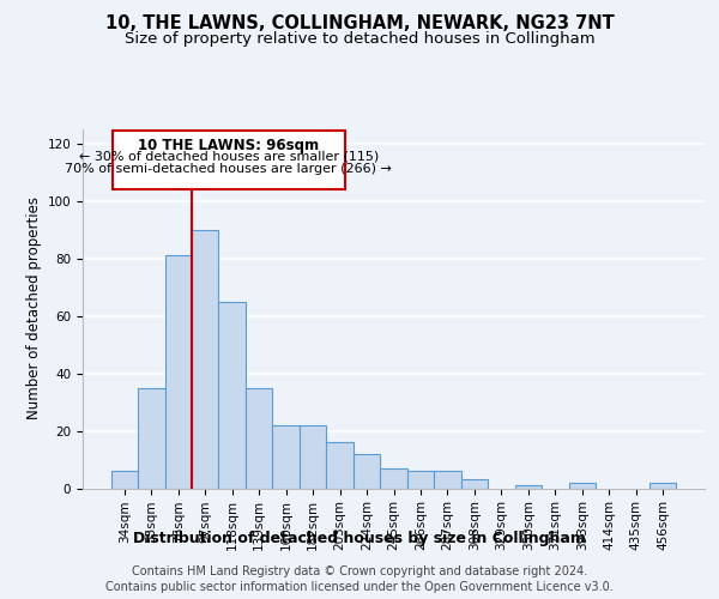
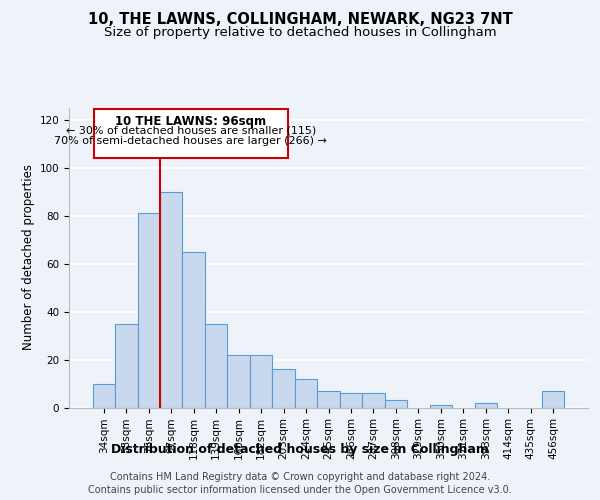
34sqm: 6 -> 10
456sqm: 2 -> 7
